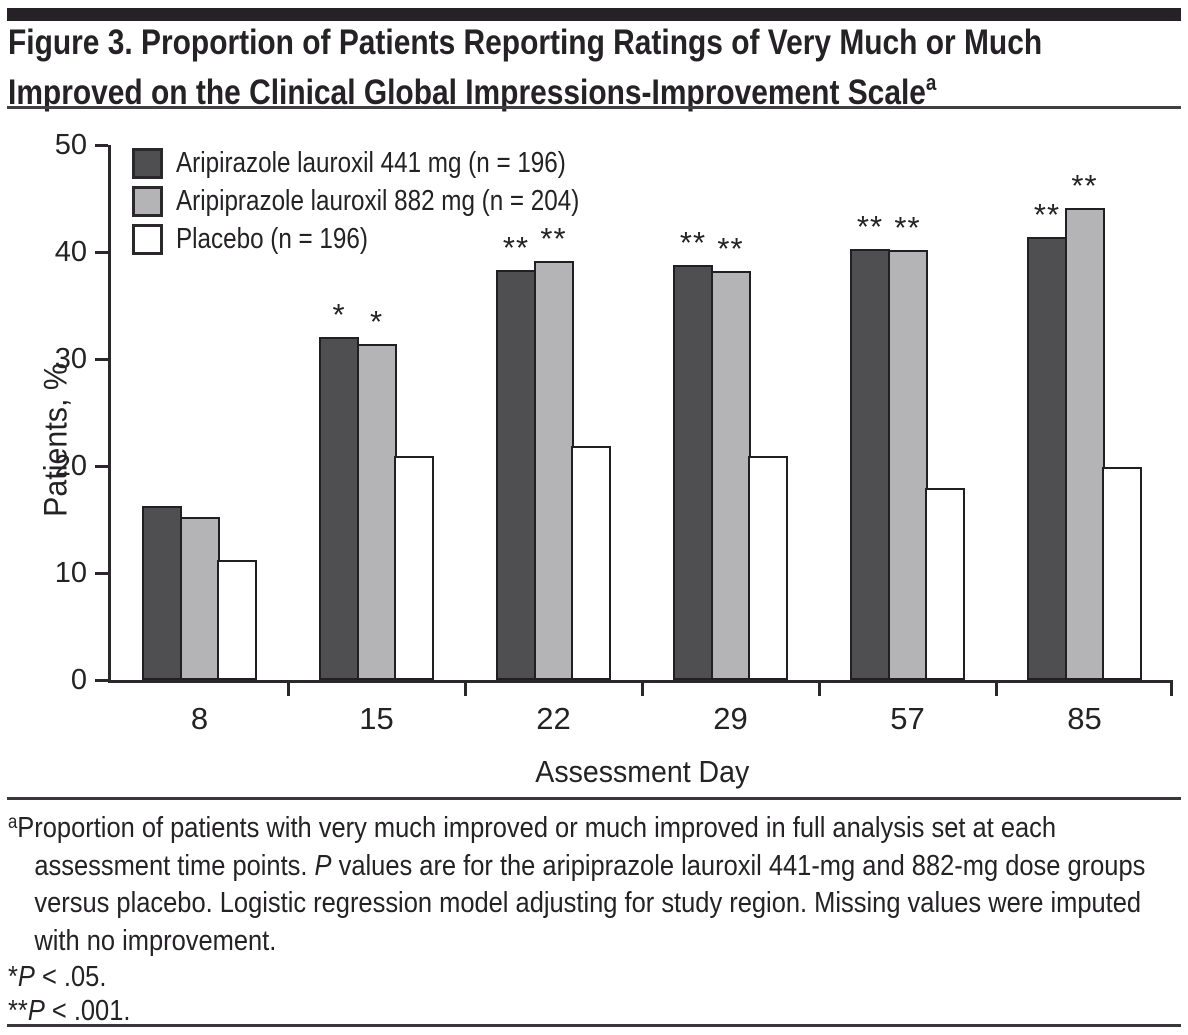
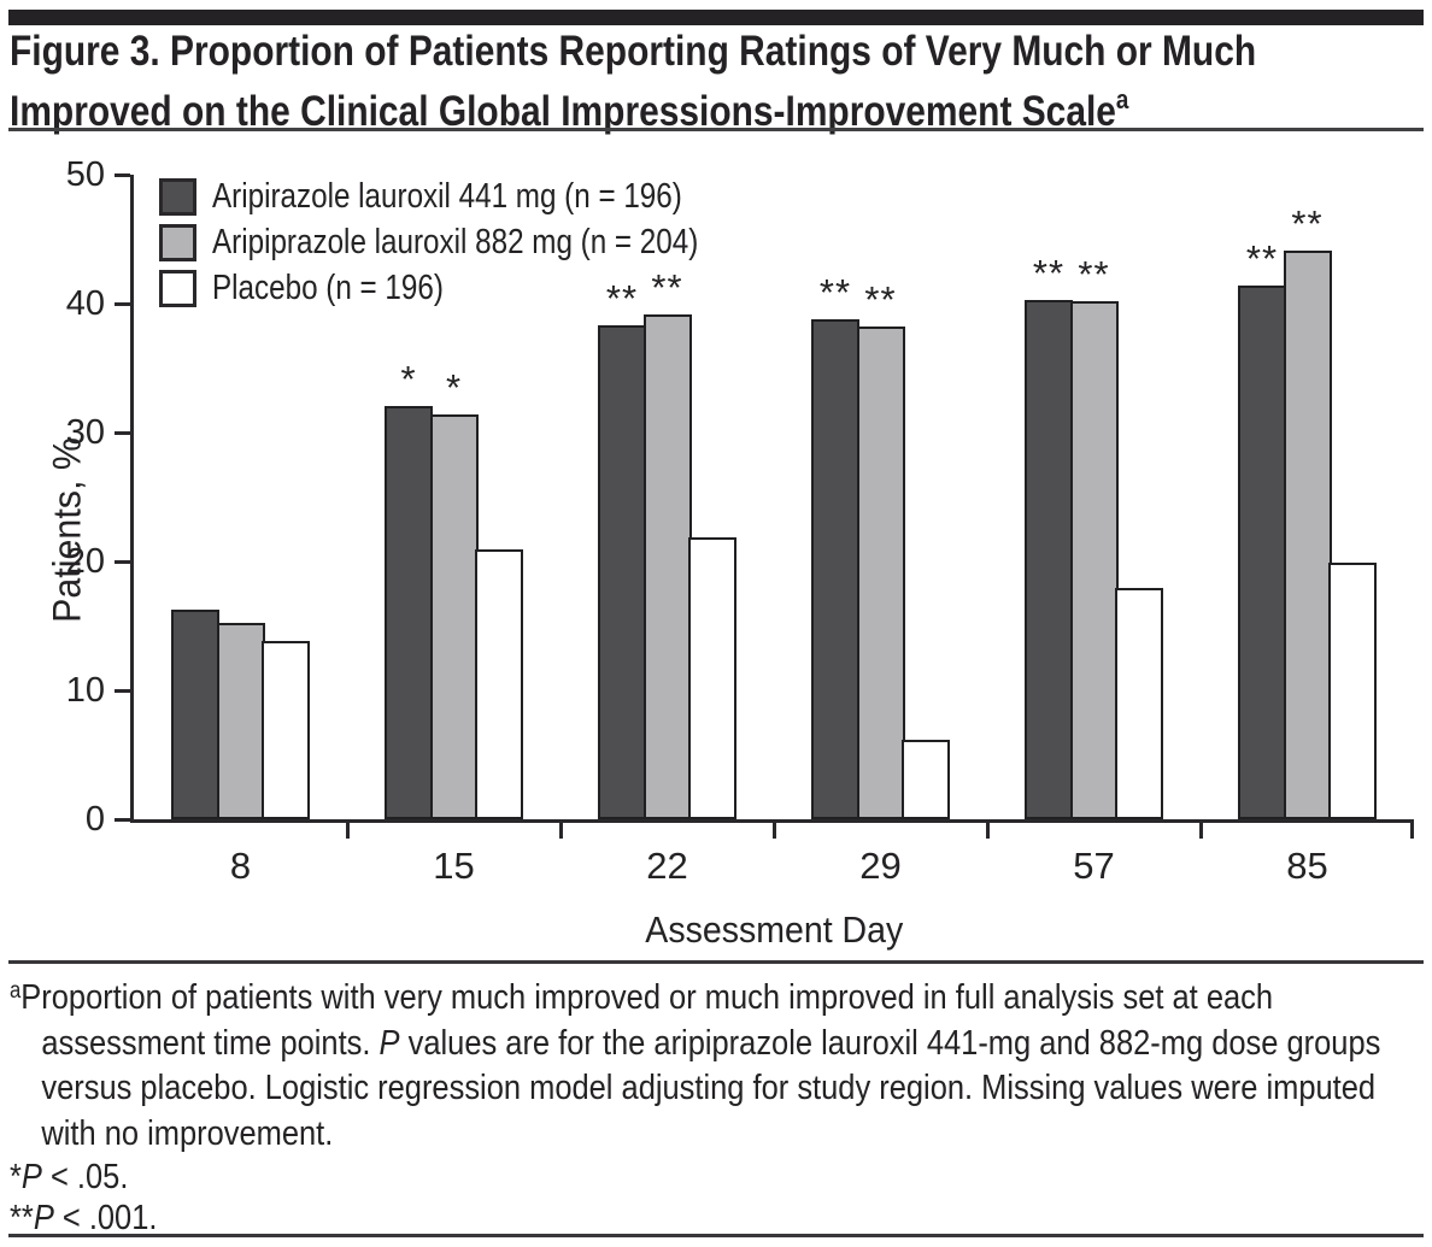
Placebo (n = 196)/8: 11.2 -> 13.8
Placebo (n = 196)/29: 20.9 -> 6.2
